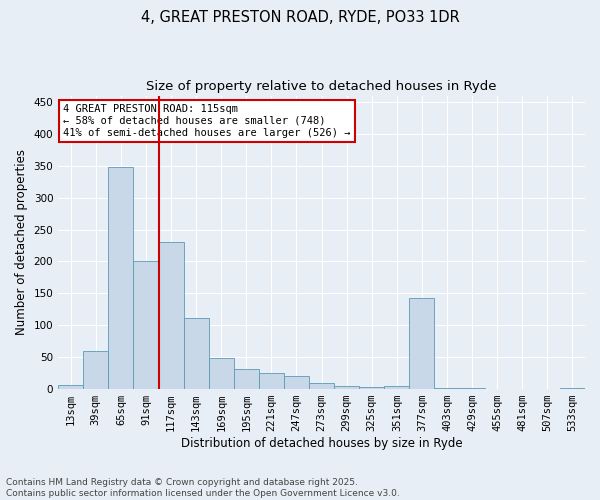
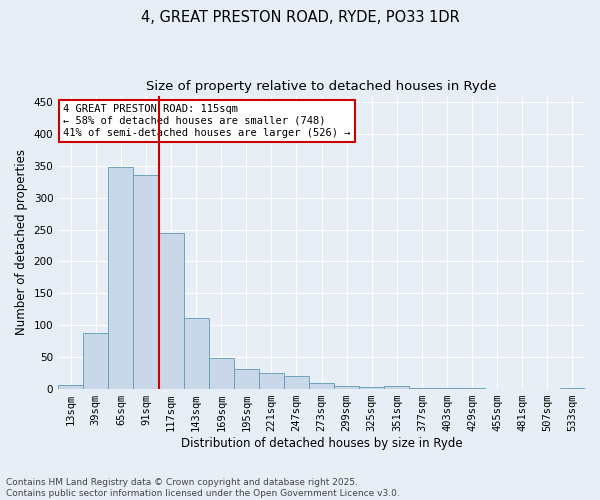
39sqm: 60 -> 88
91sqm: 200 -> 335
117sqm: 230 -> 245
377sqm: 142 -> 1
